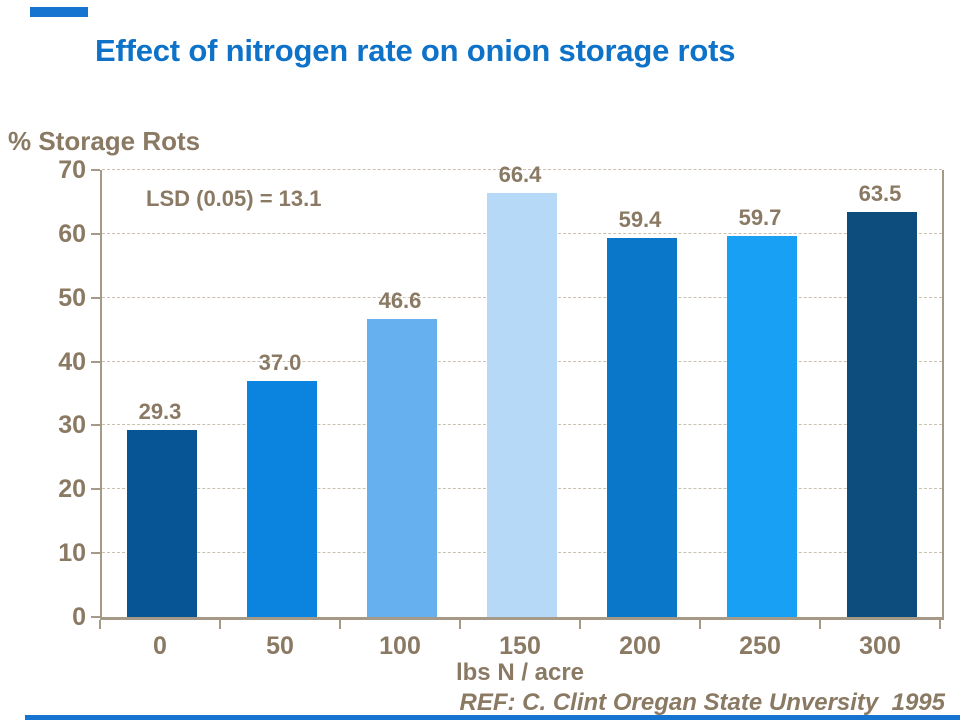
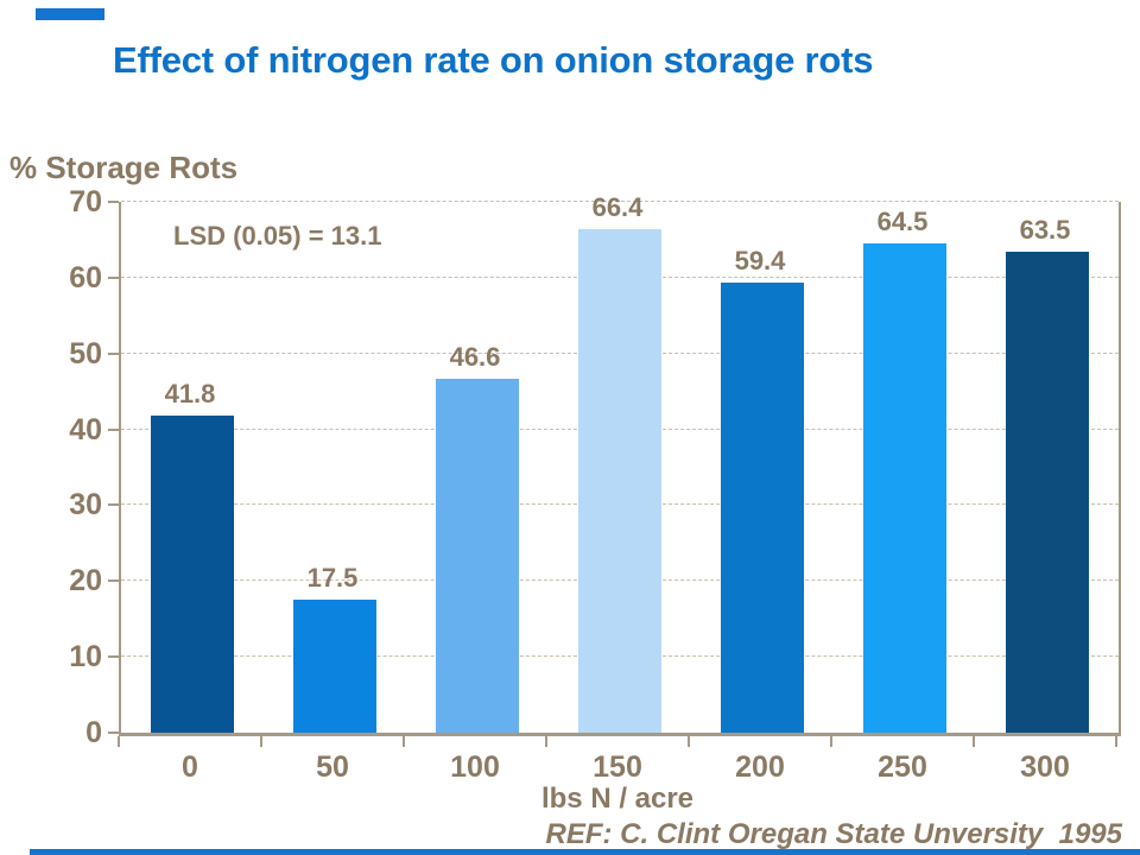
0: 29.3 -> 41.8
50: 37.0 -> 17.5
250: 59.7 -> 64.5
